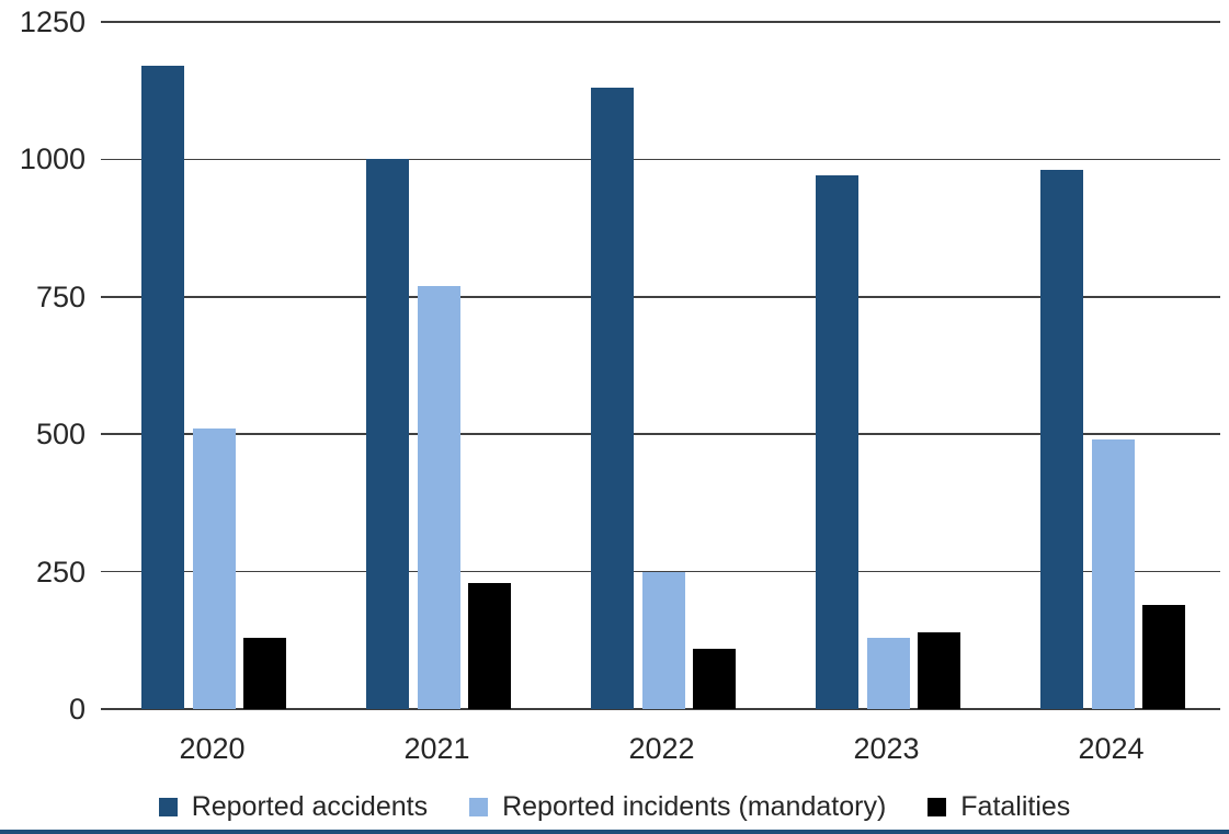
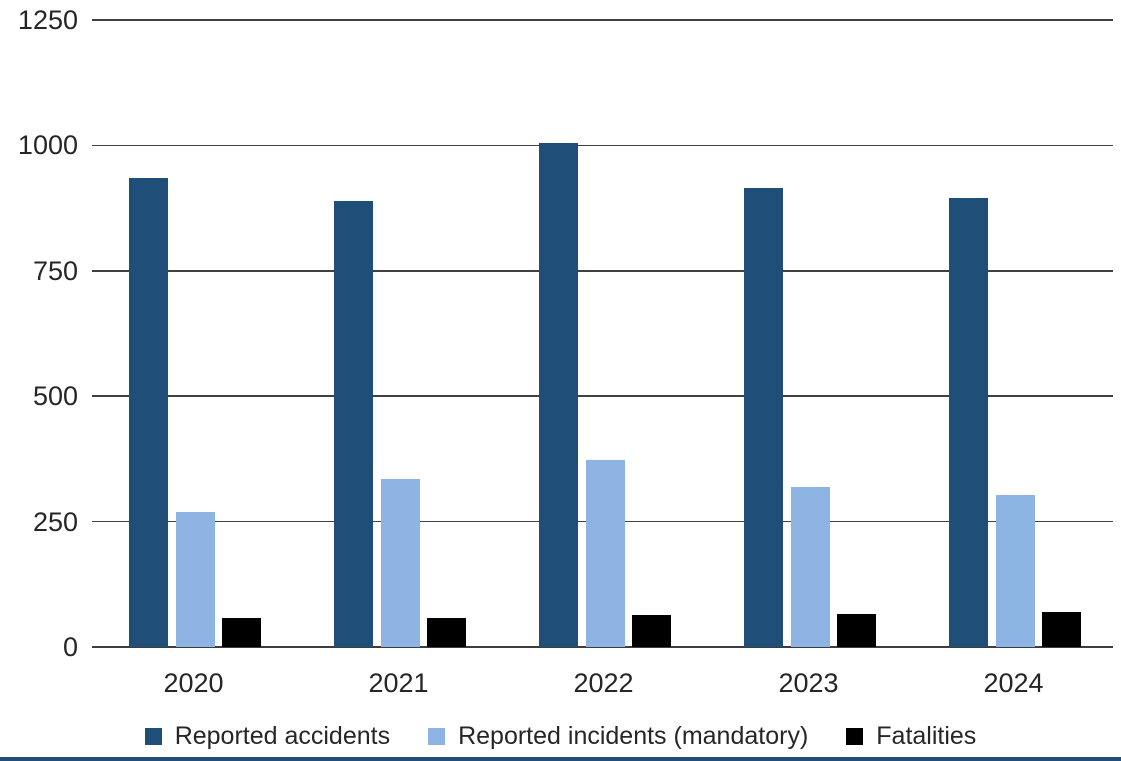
Reported accidents/2020: 1170 -> 940
Reported incidents (mandatory)/2020: 510 -> 270
Fatalities/2020: 130 -> 60
Reported accidents/2021: 1000 -> 890
Reported incidents (mandatory)/2021: 770 -> 340
Fatalities/2021: 230 -> 60
Reported accidents/2022: 1130 -> 1000
Reported incidents (mandatory)/2022: 250 -> 370
Fatalities/2022: 110 -> 60
Reported accidents/2023: 970 -> 920
Reported incidents (mandatory)/2023: 130 -> 320
Fatalities/2023: 140 -> 70
Reported accidents/2024: 980 -> 900
Reported incidents (mandatory)/2024: 490 -> 300
Fatalities/2024: 190 -> 70
